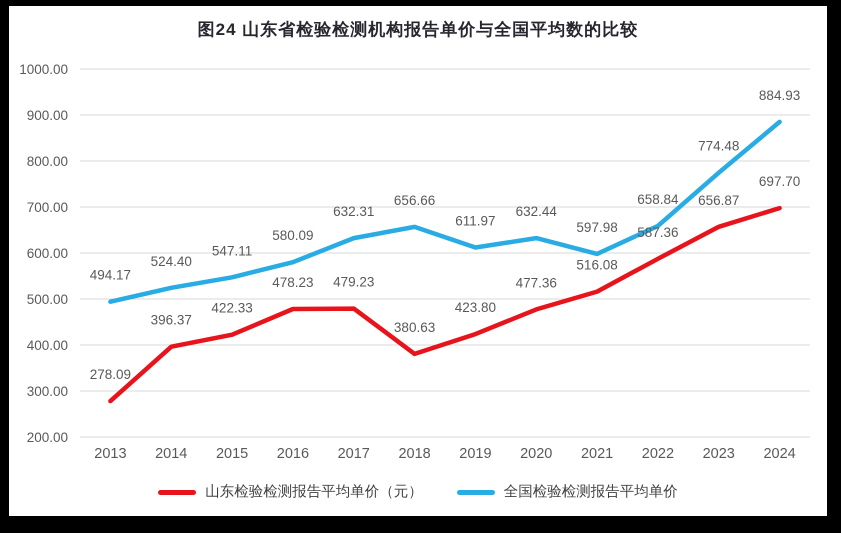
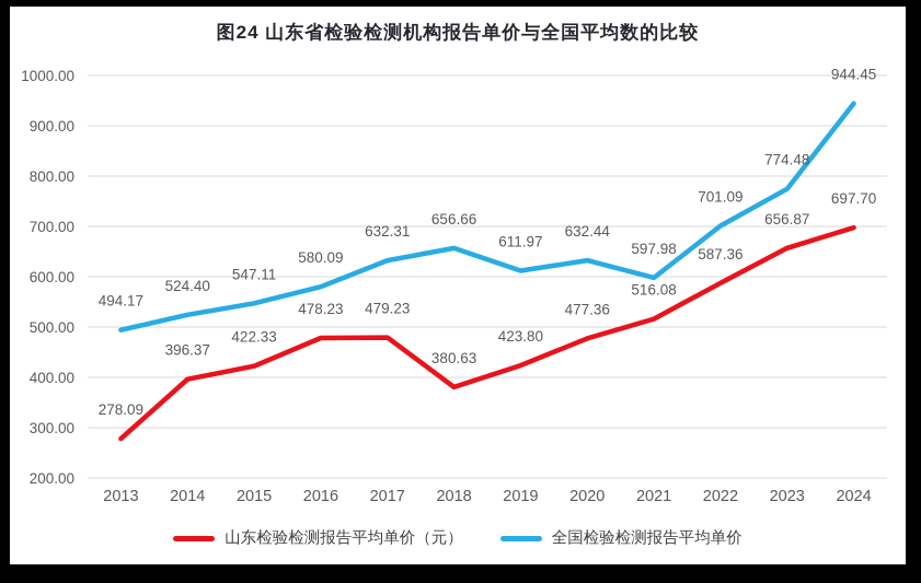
全国检验检测报告平均单价/2022: 658.84 -> 701.09
全国检验检测报告平均单价/2024: 884.93 -> 944.45
